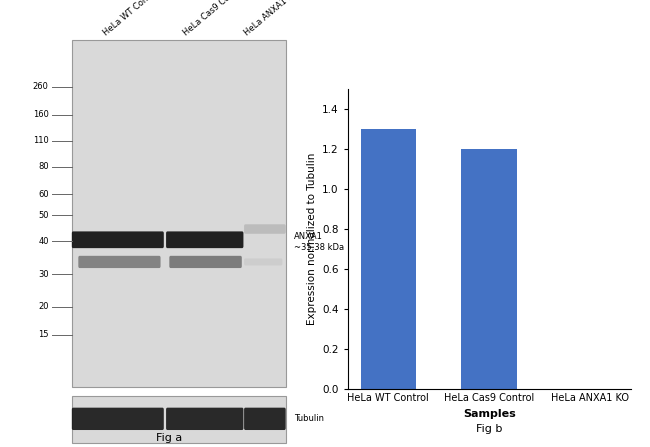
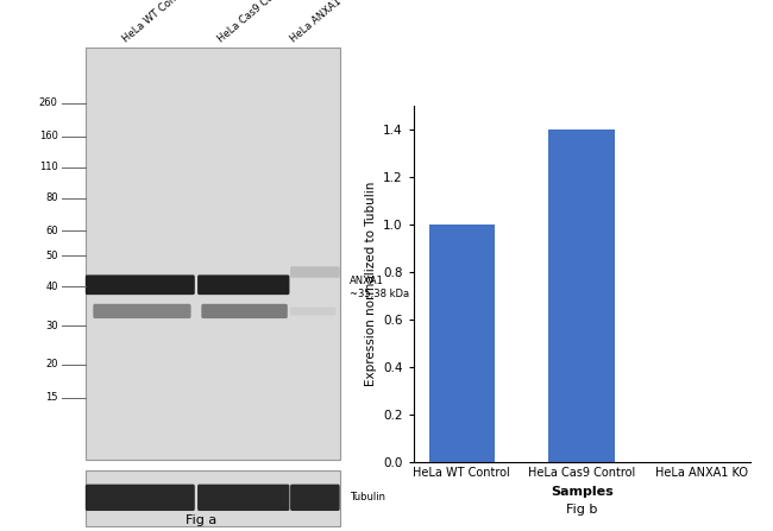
HeLa WT Control: 1.3 -> 1.0
HeLa Cas9 Control: 1.2 -> 1.4
